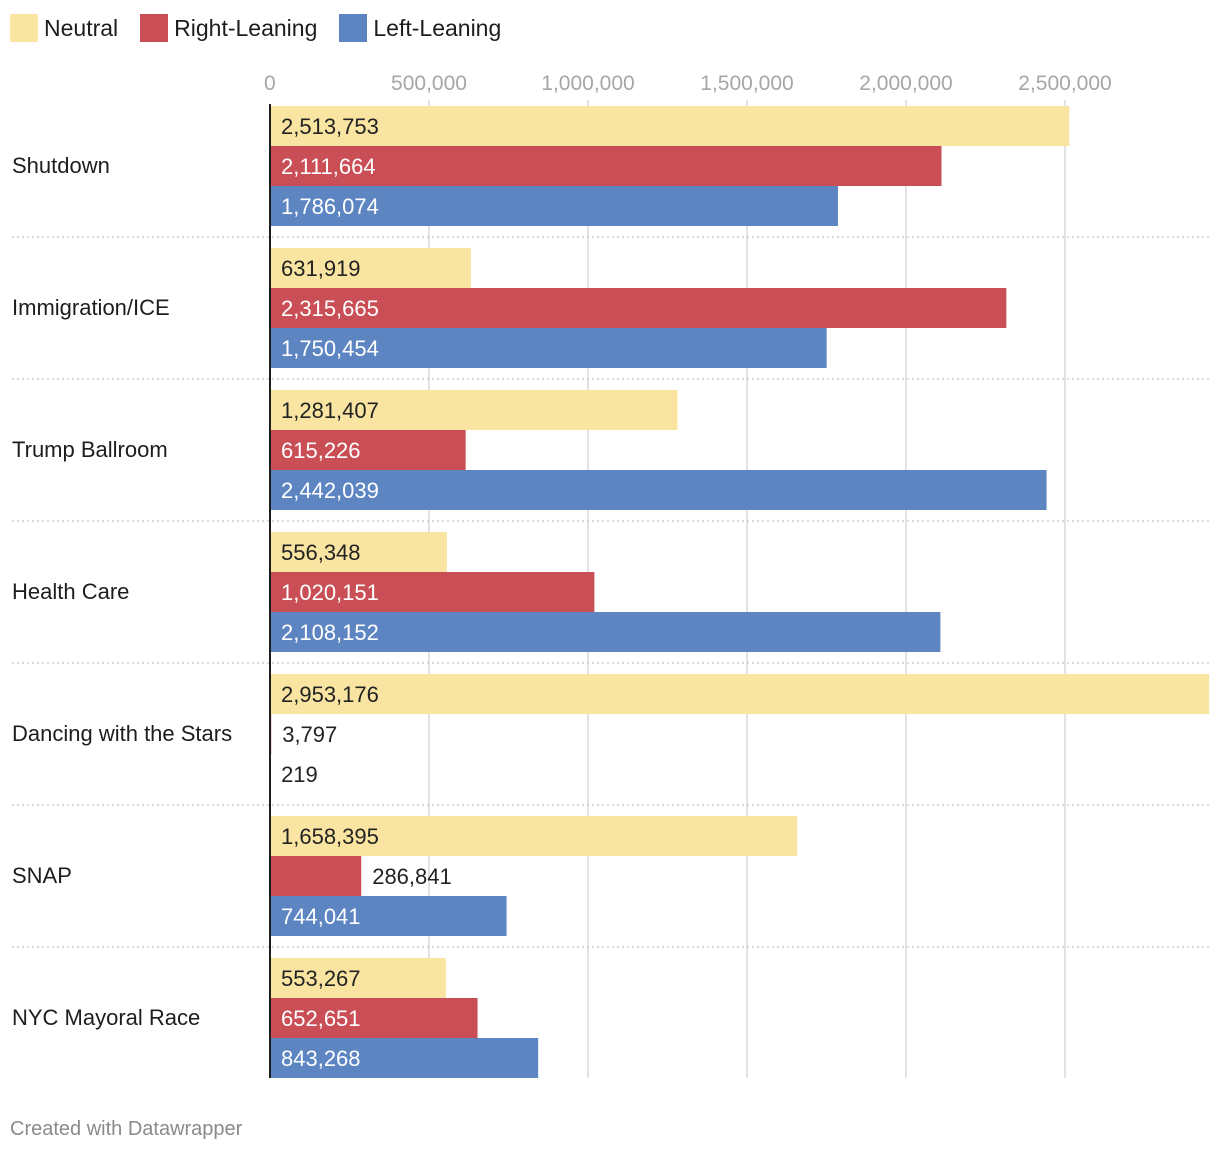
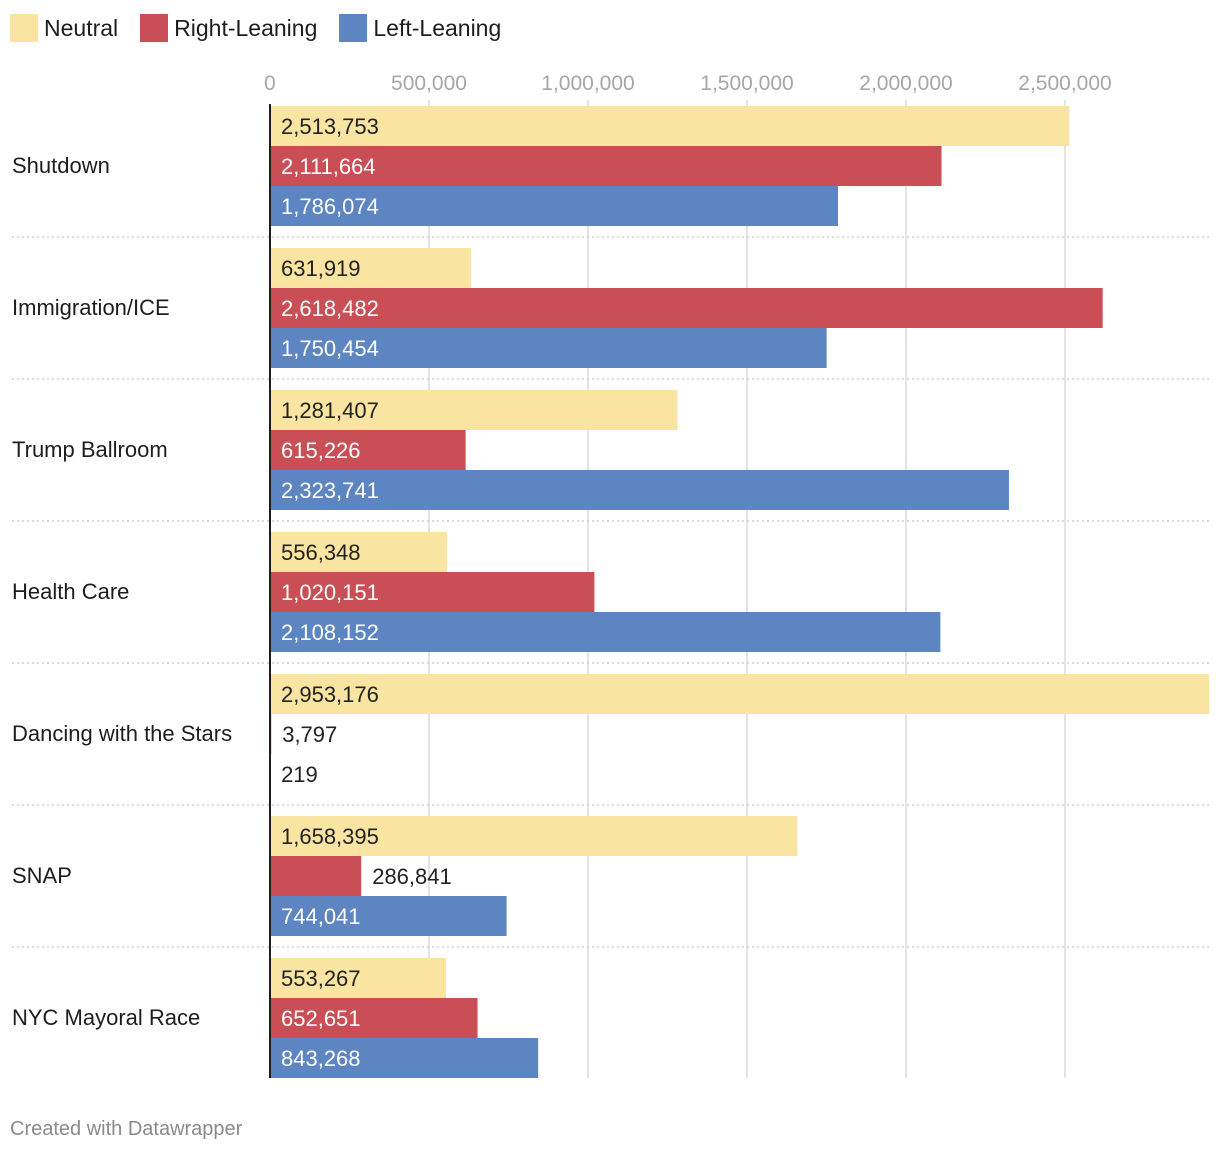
Right-Leaning/Immigration/ICE: 2,315,665 -> 2,618,482
Left-Leaning/Trump Ballroom: 2,442,039 -> 2,323,741
